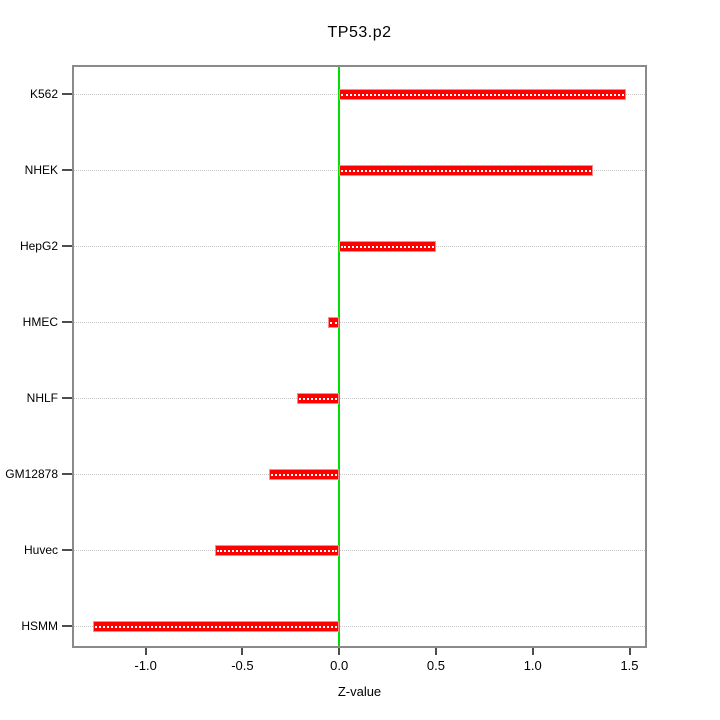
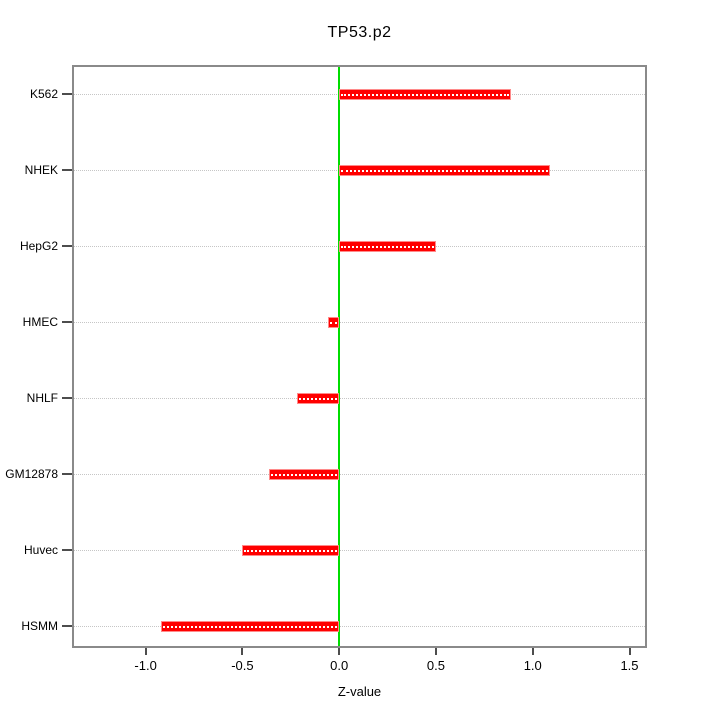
K562: 1.48 -> 0.89
NHEK: 1.31 -> 1.09
Huvec: -0.64 -> -0.50
HSMM: -1.27 -> -0.92
